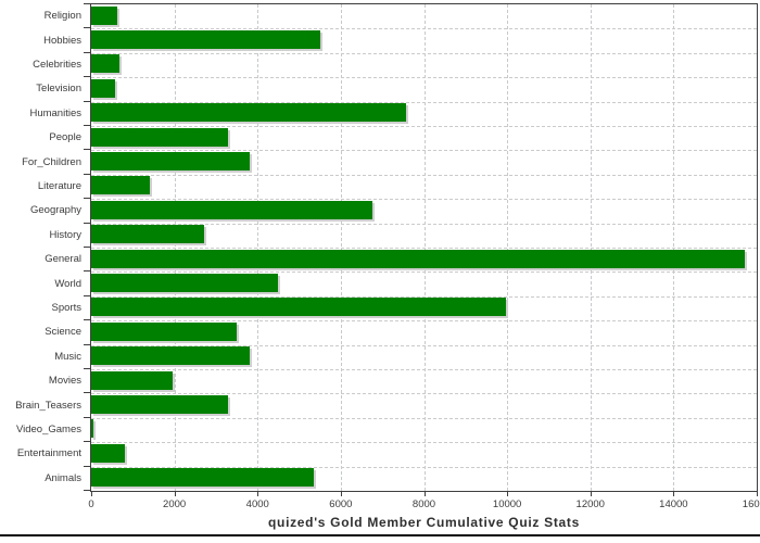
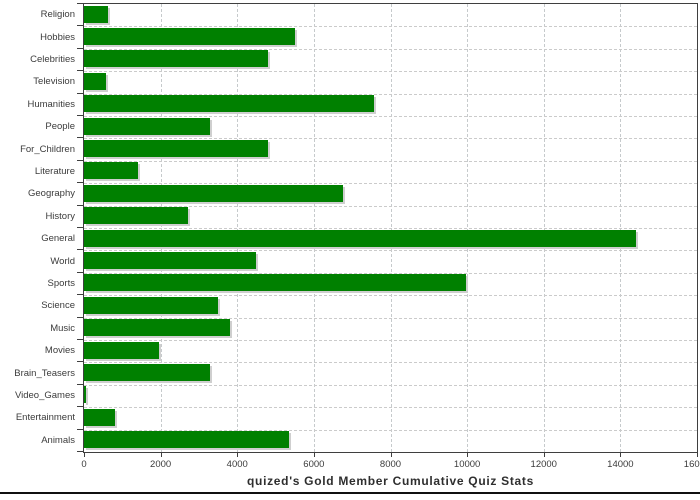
Celebrities: 700 -> 4800
For_Children: 3800 -> 4800
General: 15700 -> 14400
